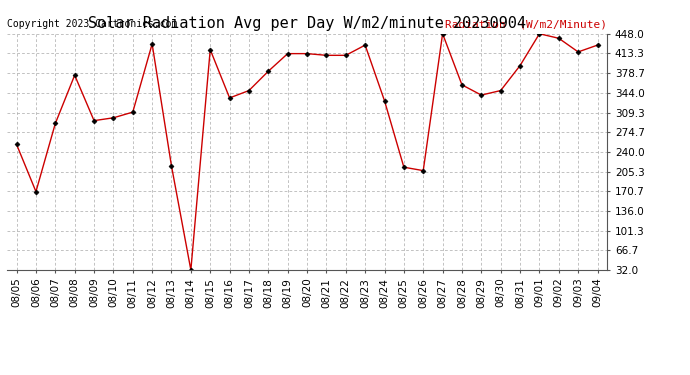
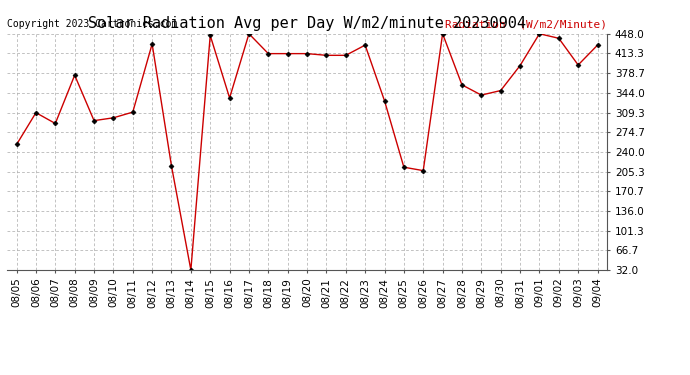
08/06: 170 -> 309
08/15: 420 -> 445
08/17: 348 -> 448
08/18: 382 -> 413
09/03: 416 -> 393
